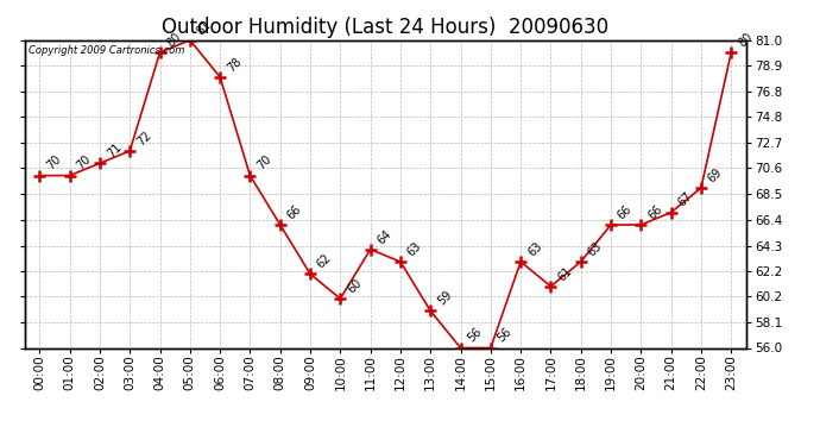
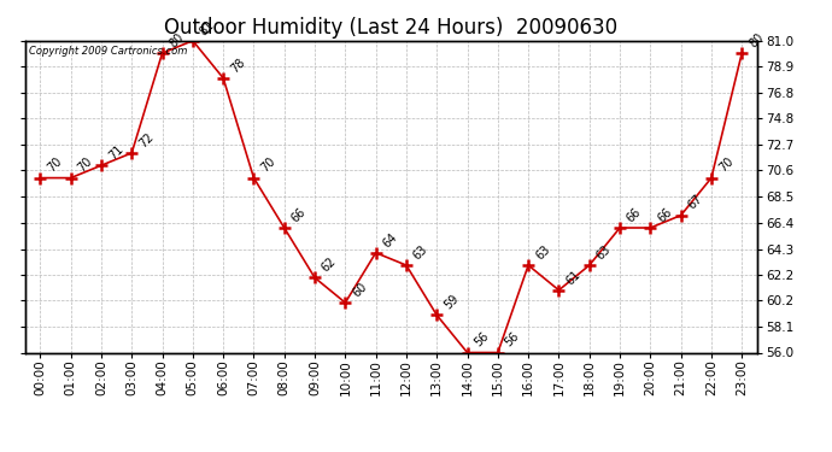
22:00: 69 -> 70
